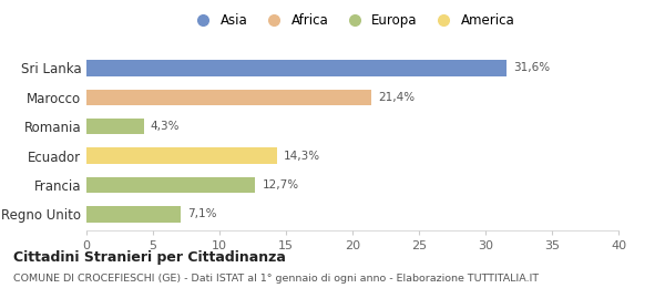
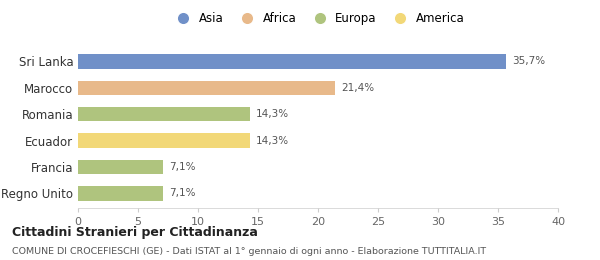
Sri Lanka: 31,6% -> 35,7%
Romania: 4,3% -> 14,3%
Francia: 12,7% -> 7,1%
